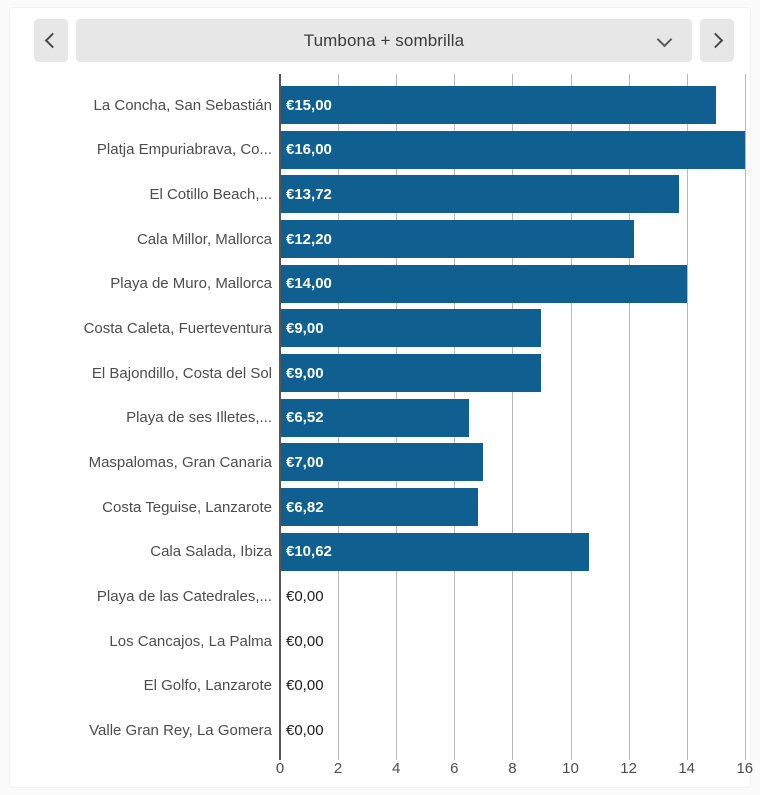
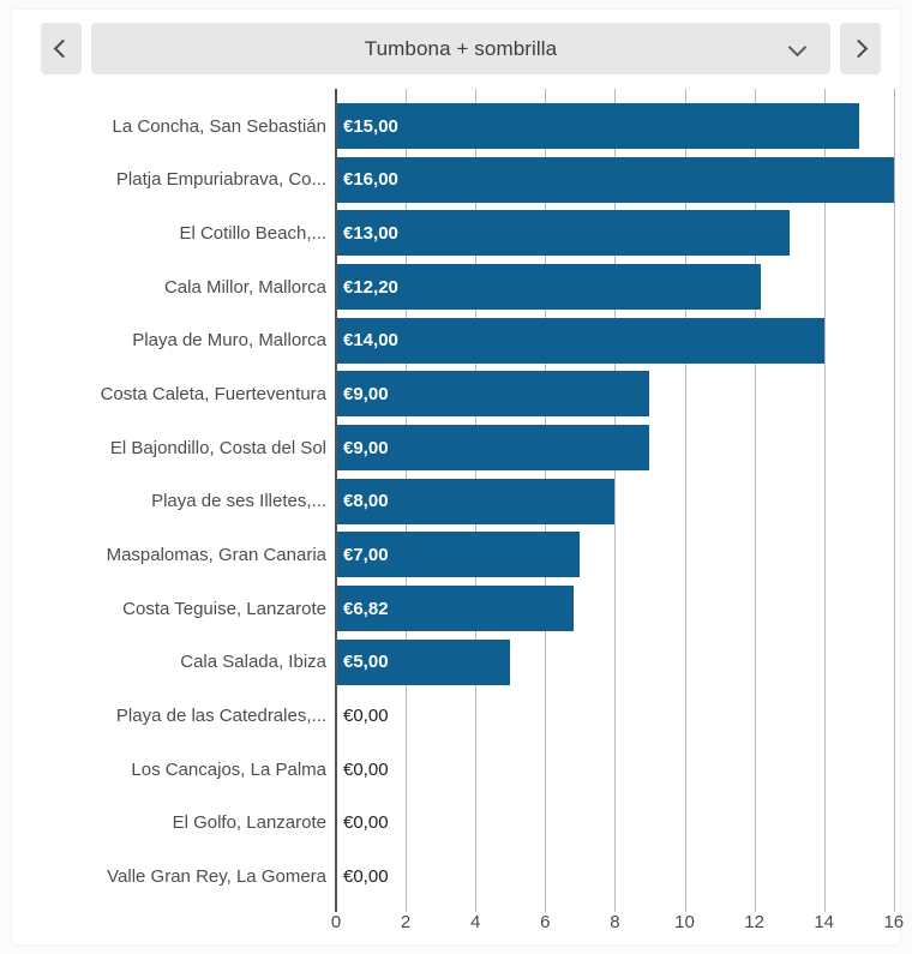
El Cotillo Beach,...: €13,72 -> €13,00
Playa de ses Illetes,...: €6,52 -> €8,00
Cala Salada, Ibiza: €10,62 -> €5,00
